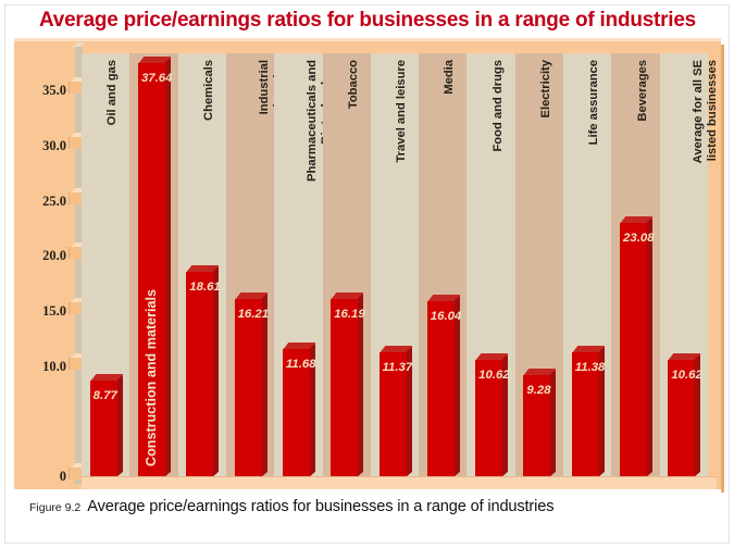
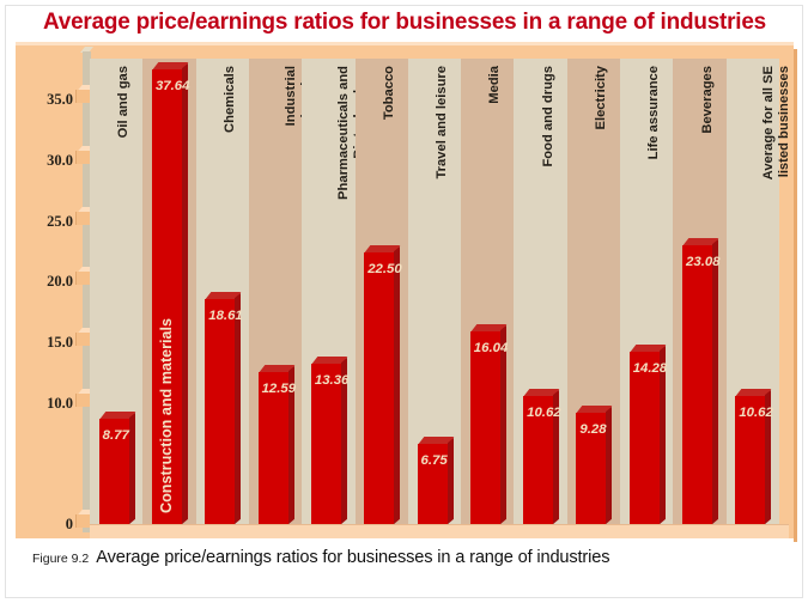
Industrial engineering: 16.21 -> 12.59
Pharmaceuticals and Biotechnology: 11.68 -> 13.36
Tobacco: 16.19 -> 22.50
Travel and leisure: 11.37 -> 6.75
Life assurance: 11.38 -> 14.28
